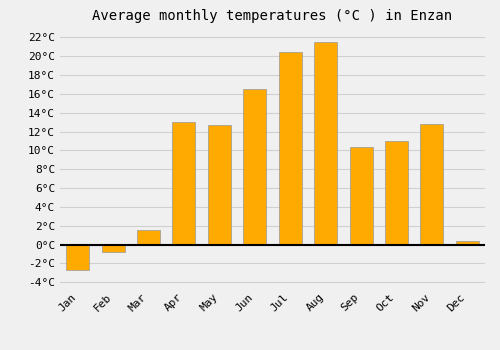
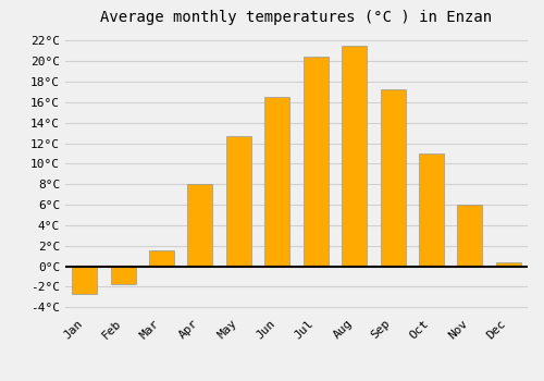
Feb: -0.8°C -> -1.7°C
Apr: 13.0°C -> 8.0°C
Sep: 10.4°C -> 17.3°C
Nov: 12.8°C -> 6.0°C
